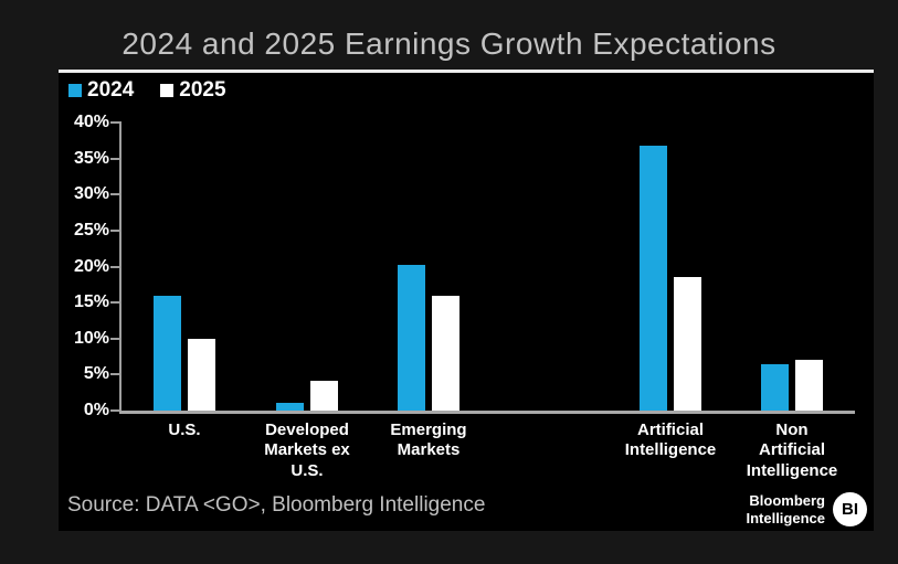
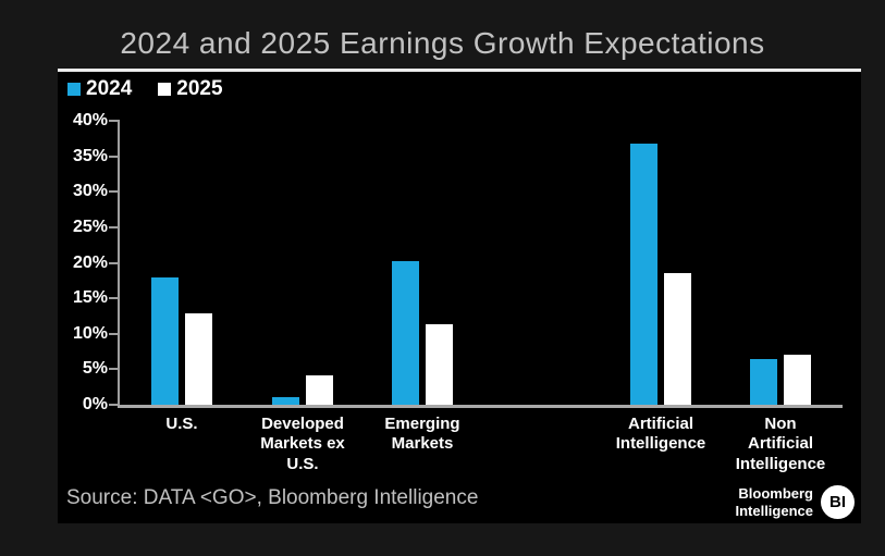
2024/U.S.: 16% -> 18%
2025/U.S.: 10% -> 13%
2025/Emerging Markets: 16% -> 11%
